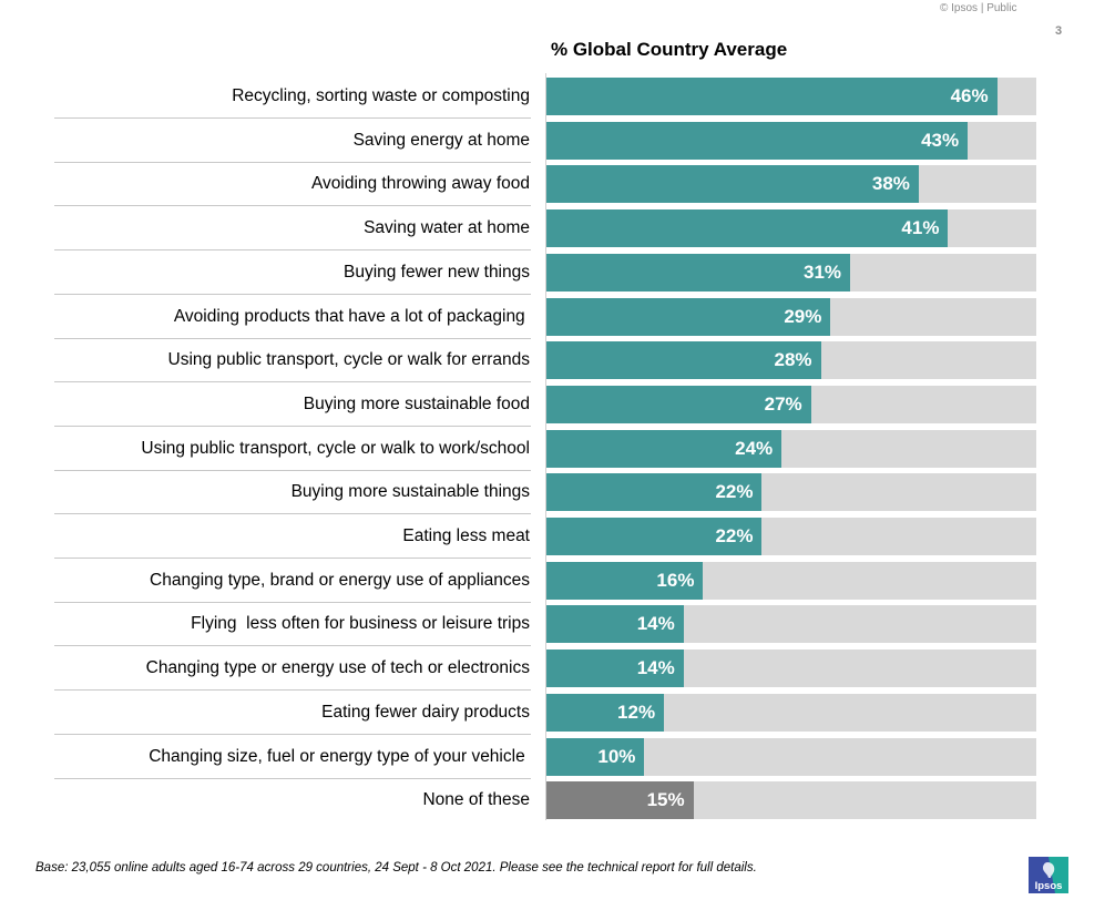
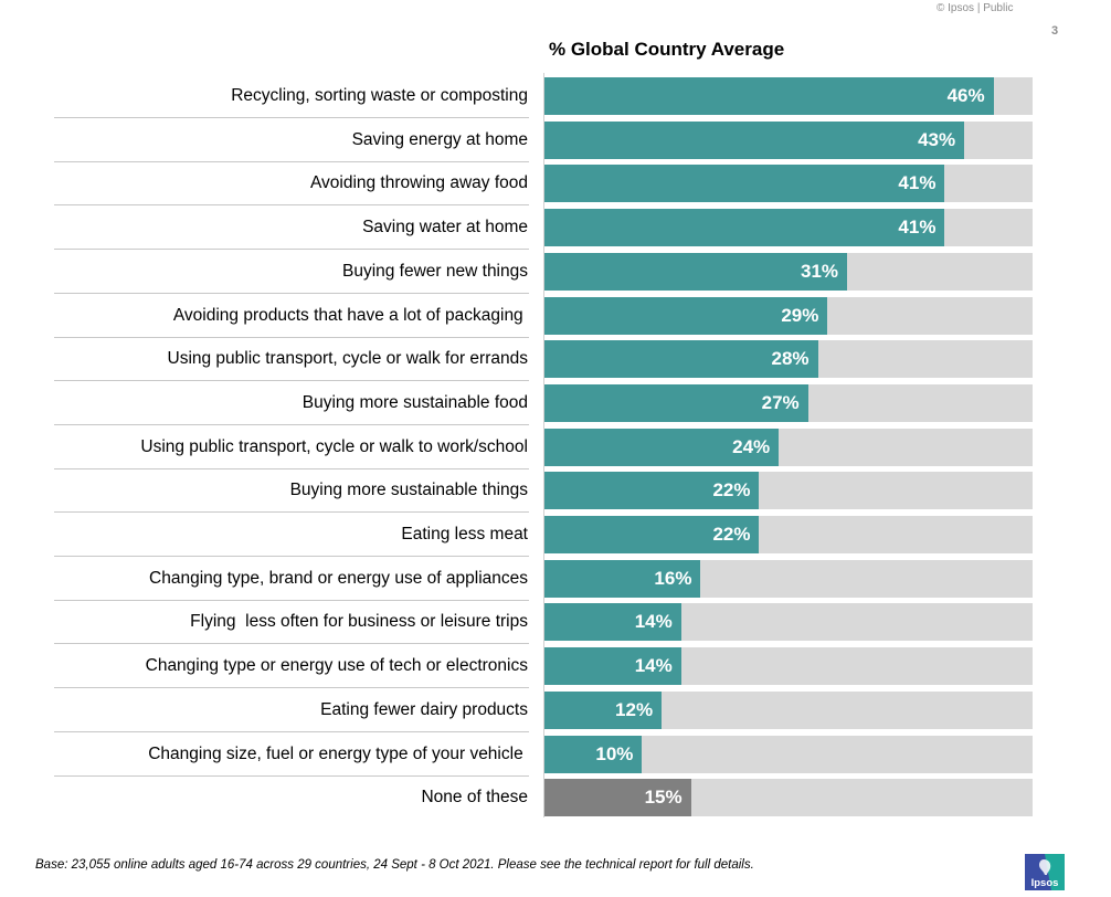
Avoiding throwing away food: 38% -> 41%
